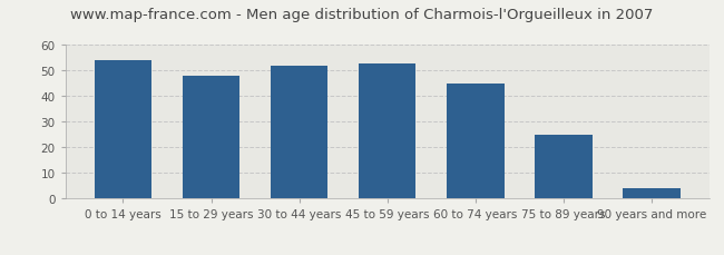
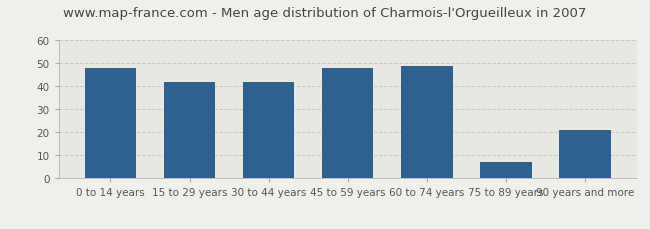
0 to 14 years: 54 -> 48
15 to 29 years: 48 -> 42
30 to 44 years: 52 -> 42
45 to 59 years: 53 -> 48
60 to 74 years: 45 -> 49
75 to 89 years: 25 -> 7
90 years and more: 4 -> 21
